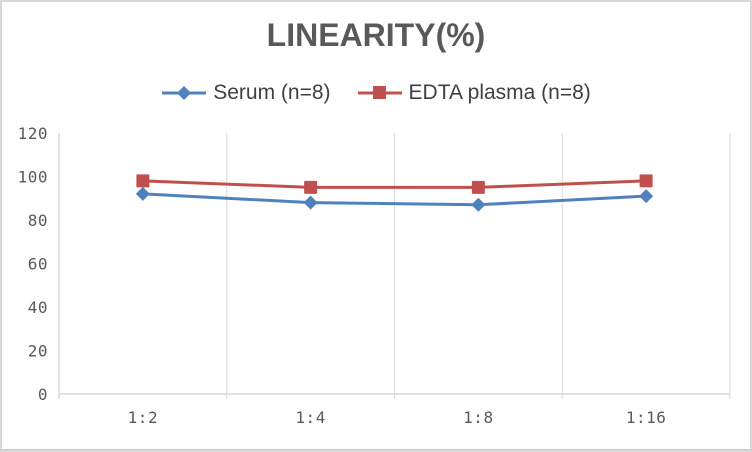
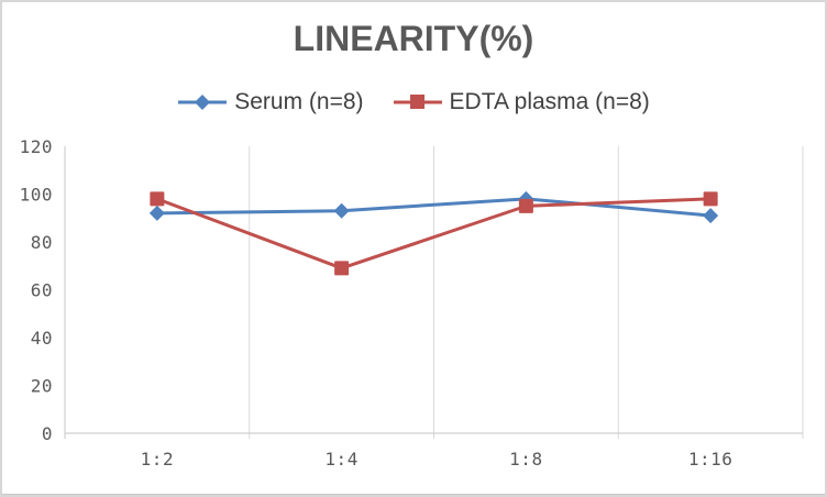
Serum (n=8)/1:4: 88 -> 93
EDTA plasma (n=8)/1:4: 95 -> 69
Serum (n=8)/1:8: 87 -> 98
